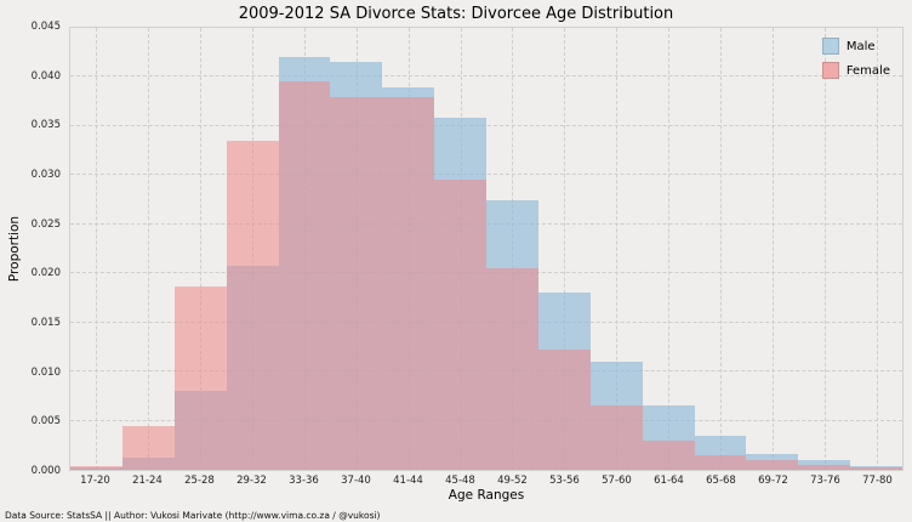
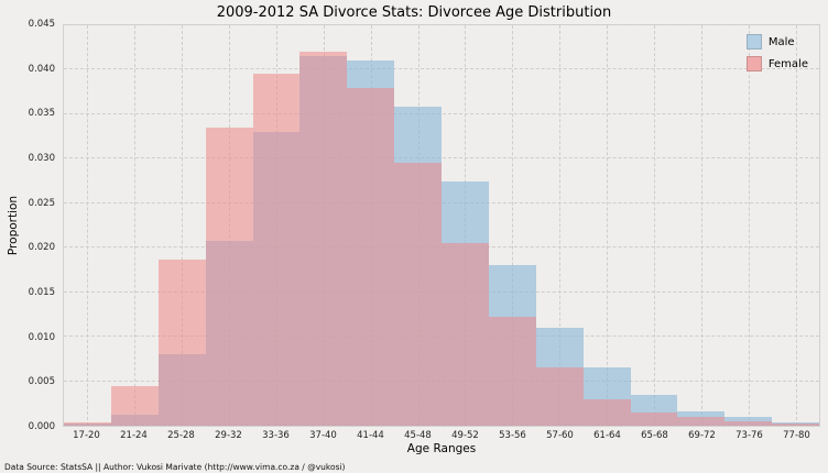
Male/33-36: 0.042 -> 0.033
Female/37-40: 0.038 -> 0.042
Male/41-44: 0.039 -> 0.041
